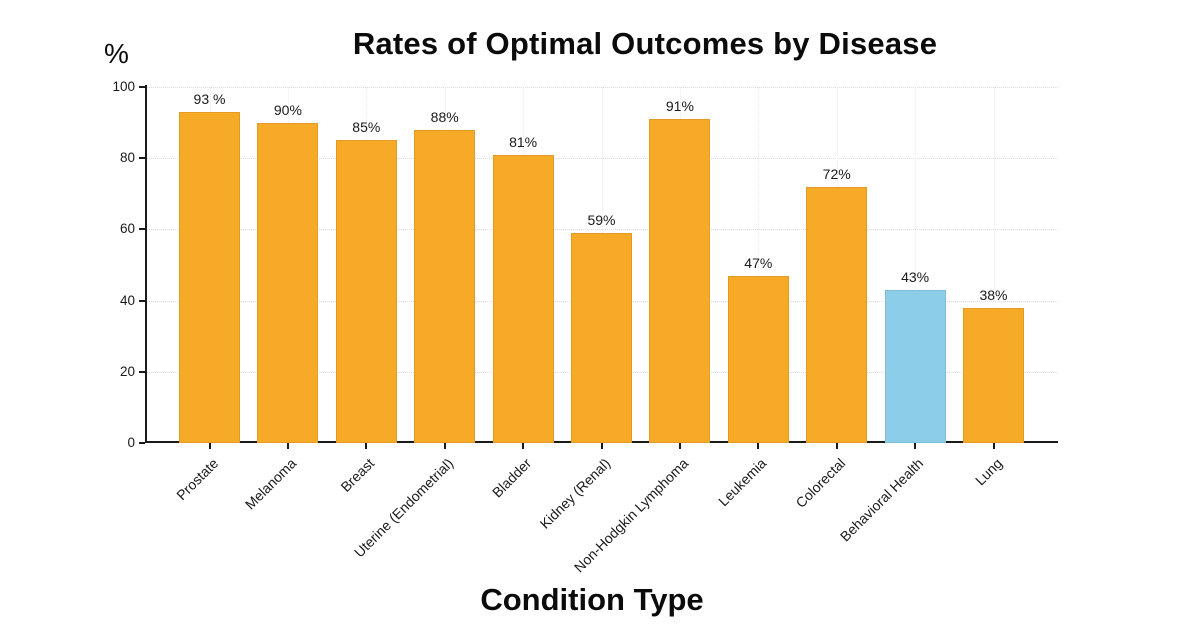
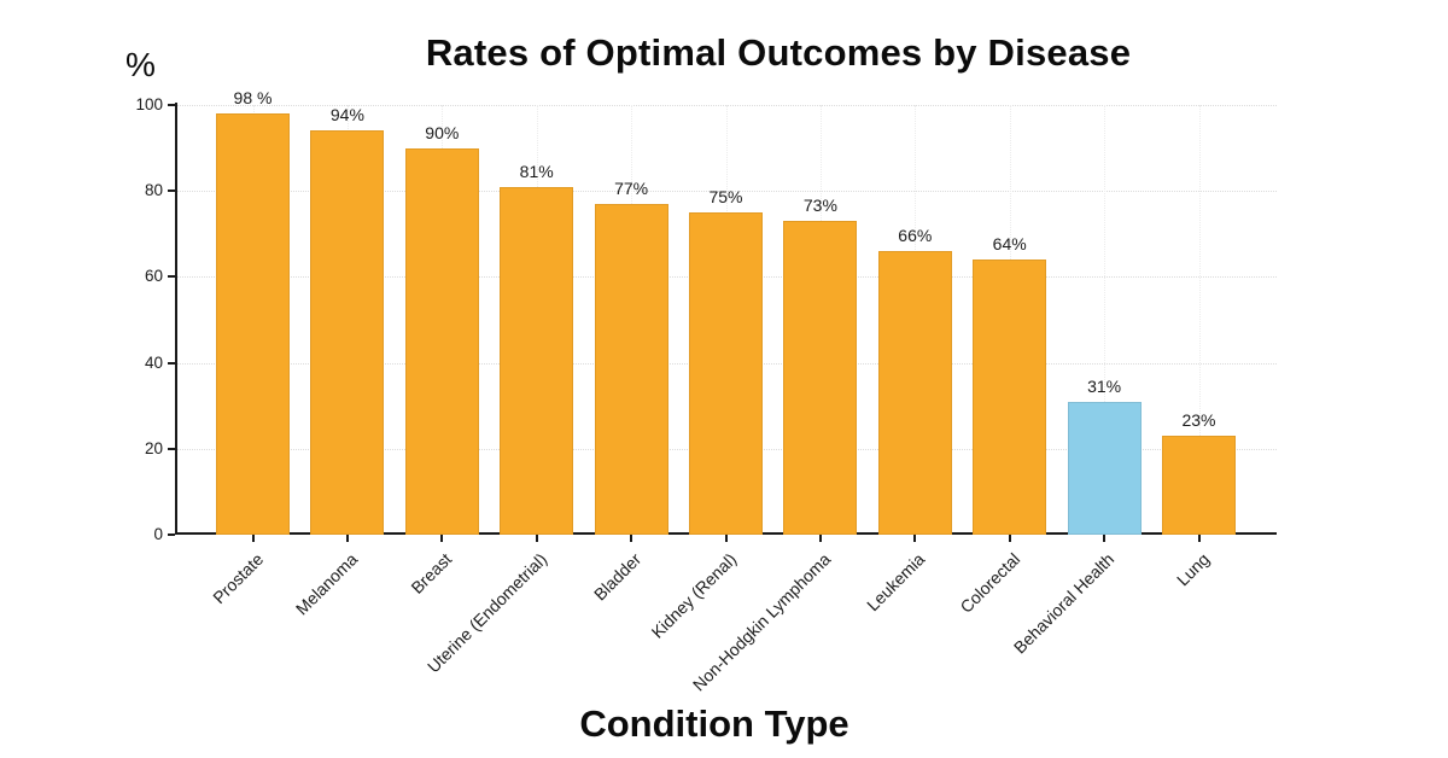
Prostate: 93 -> 98
Melanoma: 90% -> 94%
Breast: 85% -> 90%
Uterine (Endometrial): 88% -> 81%
Bladder: 81% -> 77%
Kidney (Renal): 59% -> 75%
Non-Hodgkin Lymphoma: 91% -> 73%
Leukemia: 47% -> 66%
Colorectal: 72% -> 64%
Behavioral Health: 43% -> 31%
Lung: 38% -> 23%
